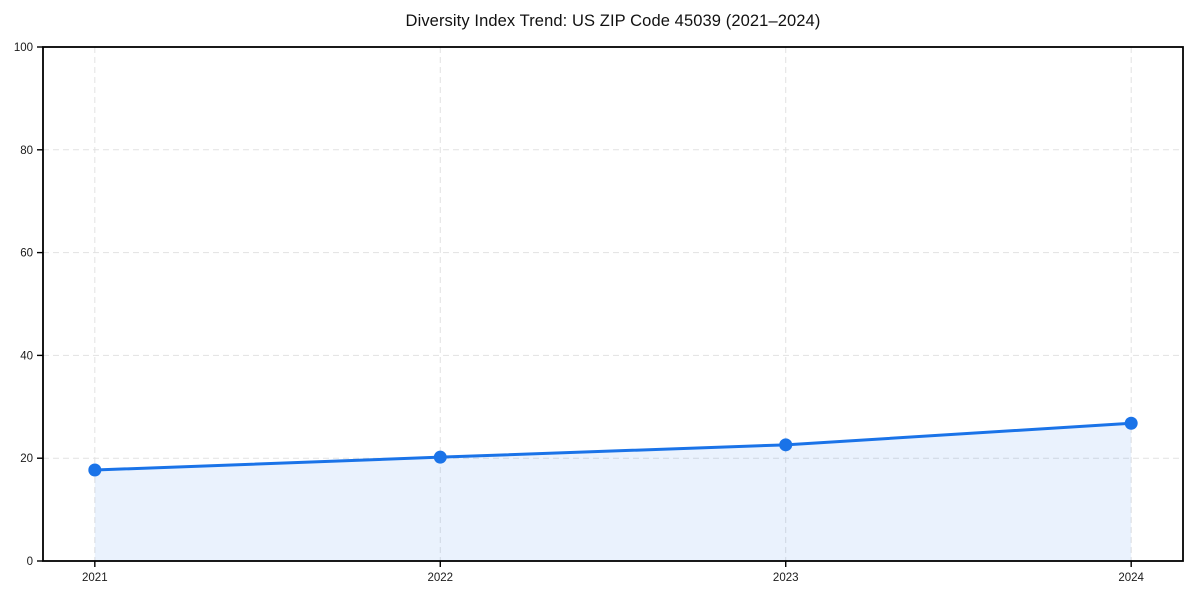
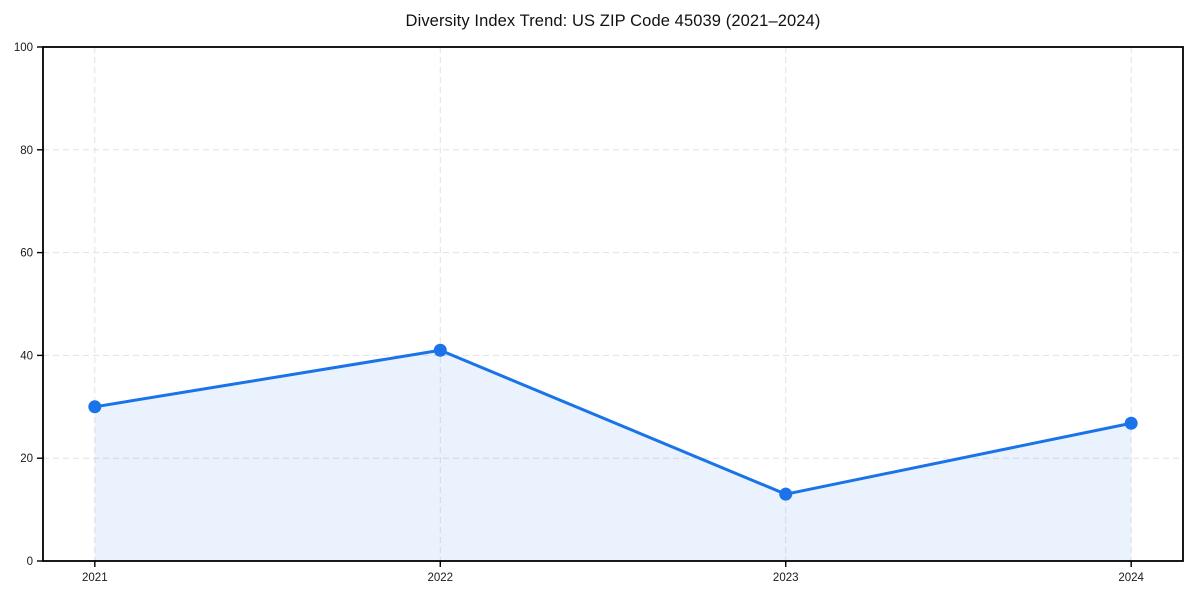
2021: 18 -> 30
2022: 20 -> 41
2023: 23 -> 13
